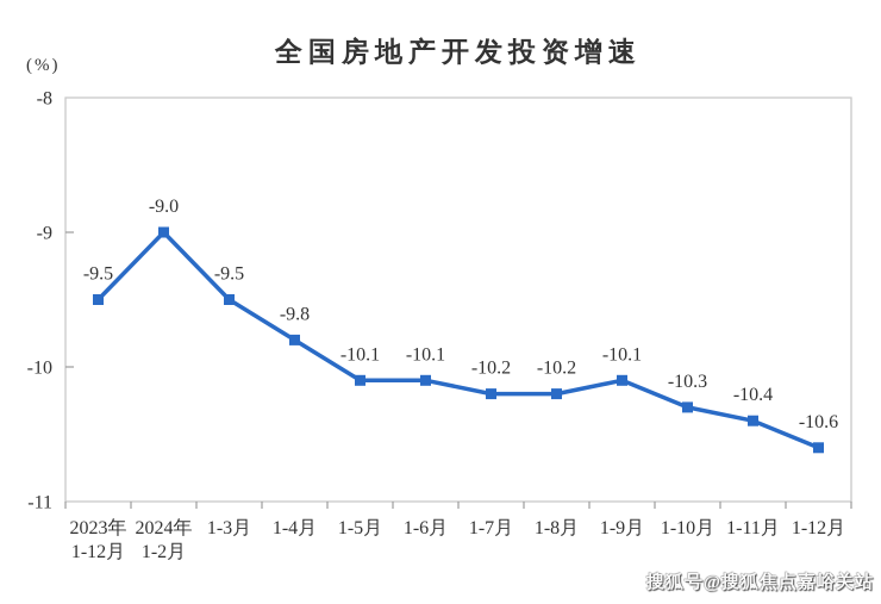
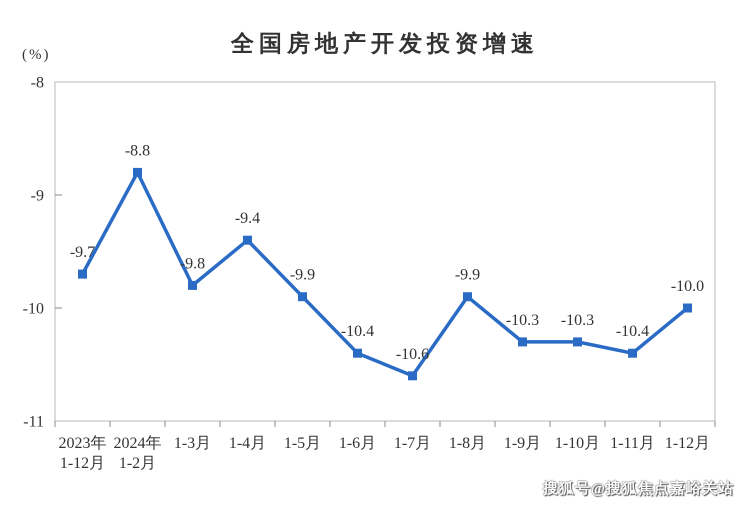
2023年 1-12月: -9.5 -> -9.7
2024年 1-2月: -9.0 -> -8.8
1-3月: -9.5 -> -9.8
1-4月: -9.8 -> -9.4
1-5月: -10.1 -> -9.9
1-6月: -10.1 -> -10.4
1-7月: -10.2 -> -10.6
1-8月: -10.2 -> -9.9
1-9月: -10.1 -> -10.3
1-12月: -10.6 -> -10.0
